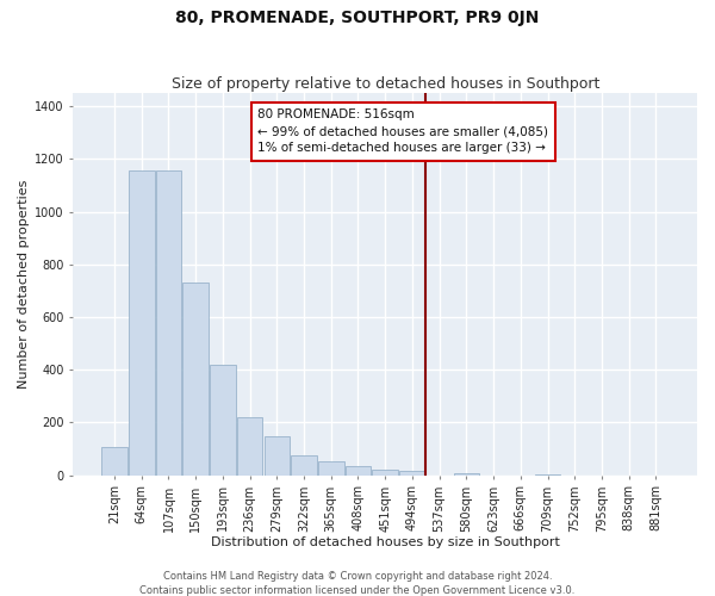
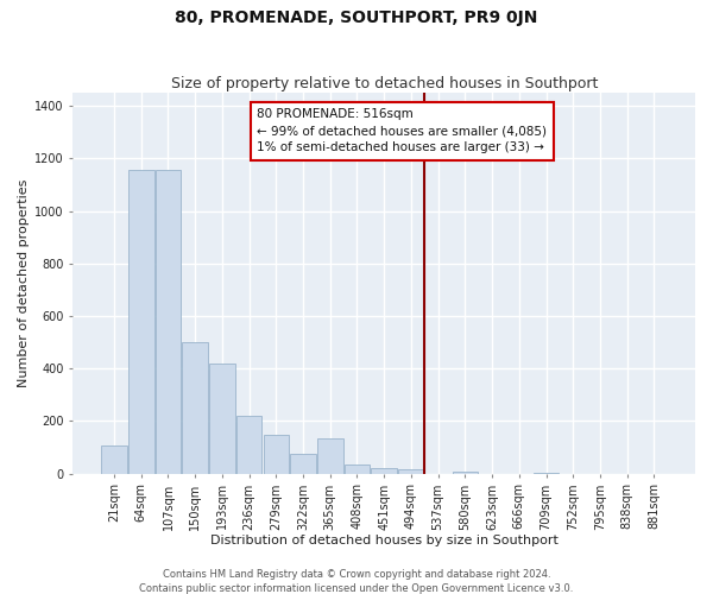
150sqm: 730 -> 500
365sqm: 52 -> 135
